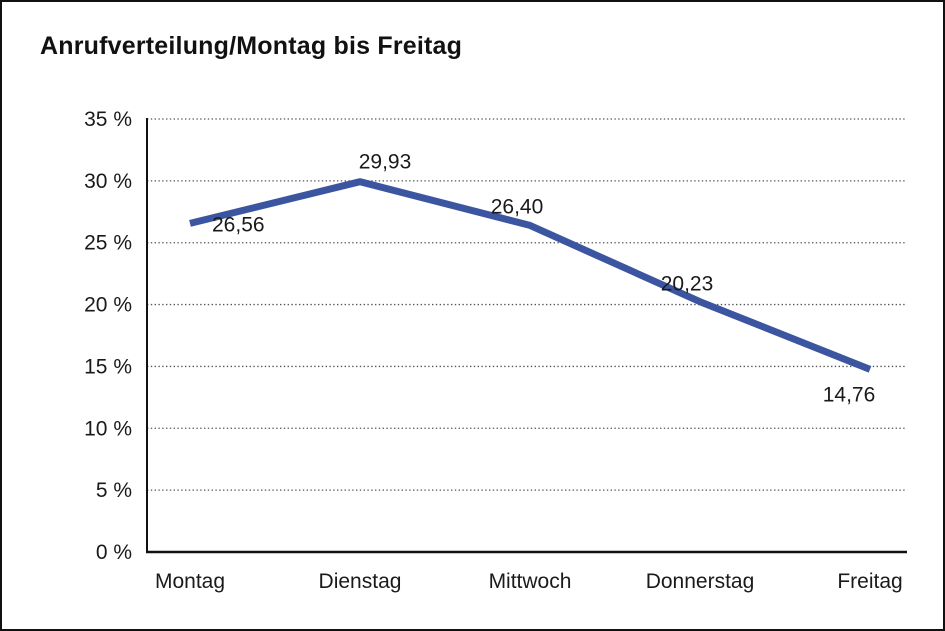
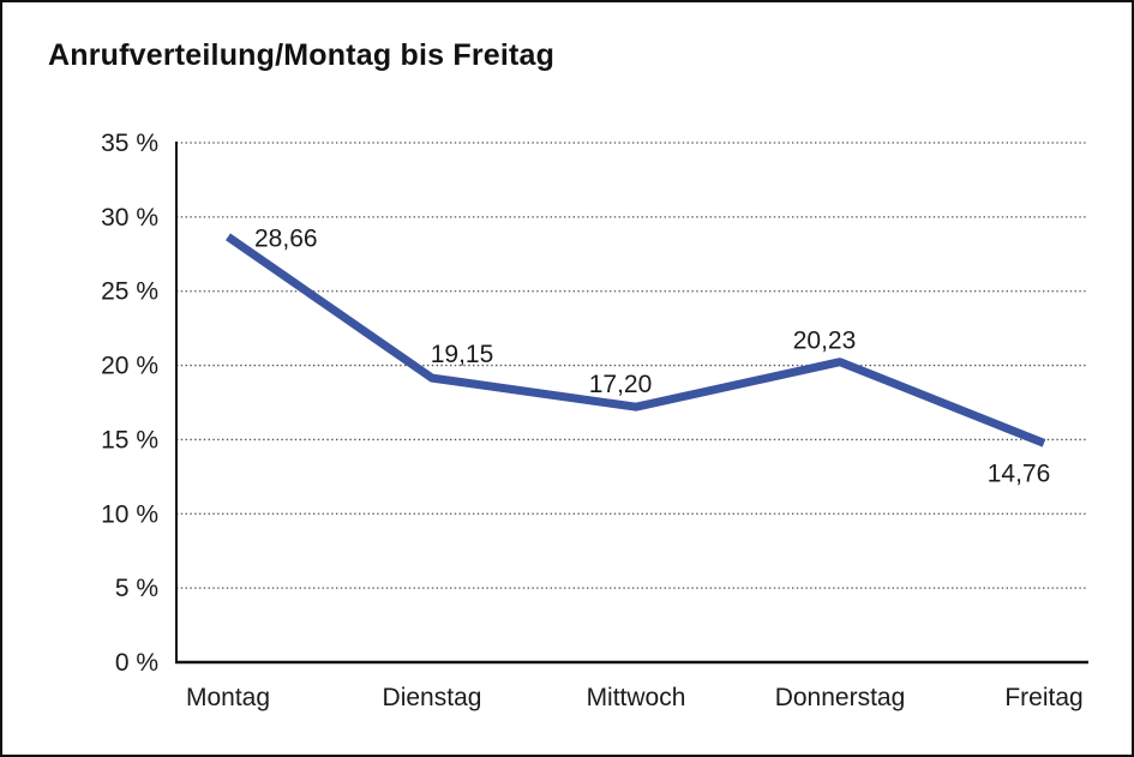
Montag: 26,56 -> 28,66
Dienstag: 29,93 -> 19,15
Mittwoch: 26,40 -> 17,20
